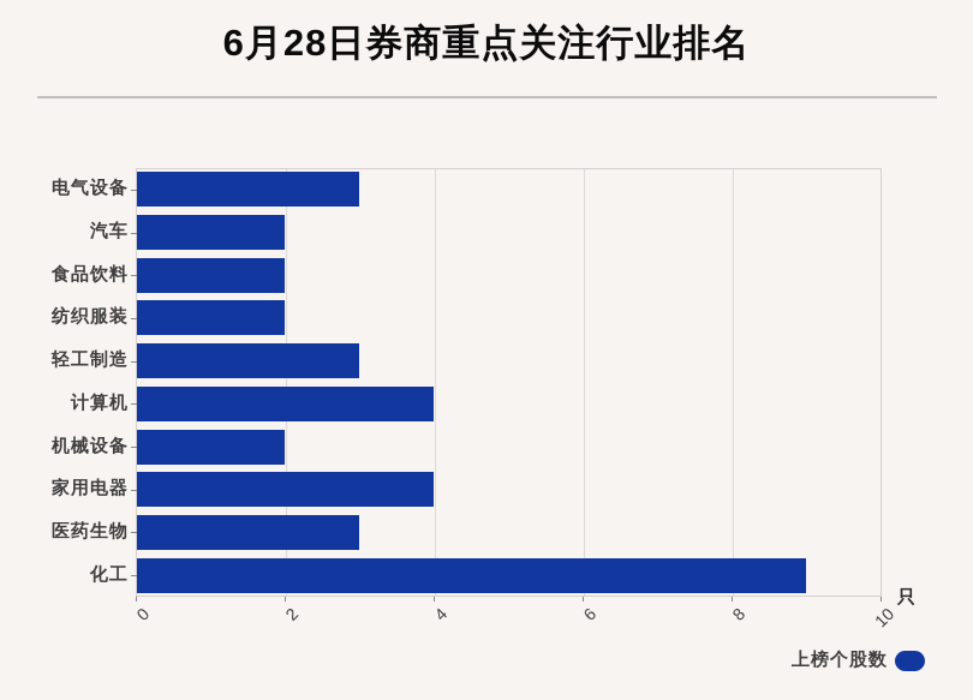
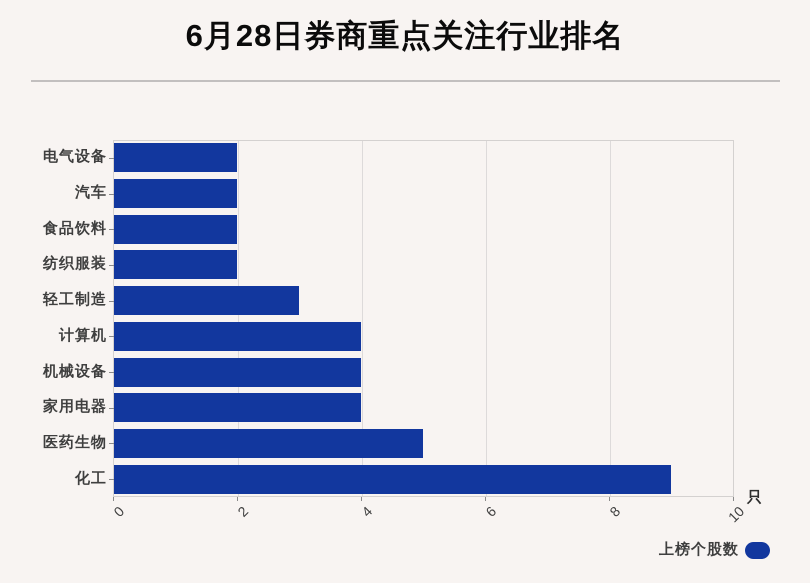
电气设备: 3 -> 2
机械设备: 2 -> 4
医药生物: 3 -> 5
